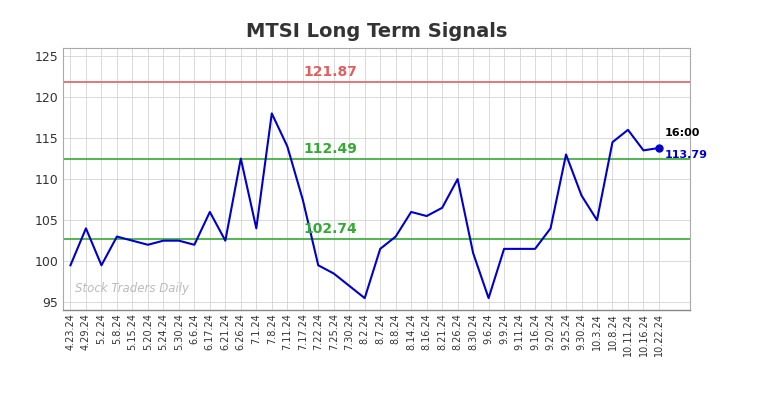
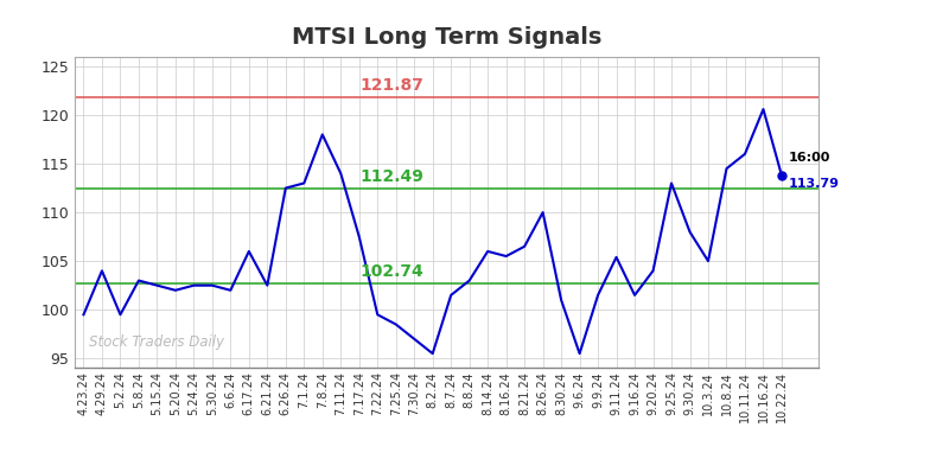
7.1.24: 104.0 -> 113.0
9.11.24: 101.5 -> 105.4
10.16.24: 113.5 -> 120.6
